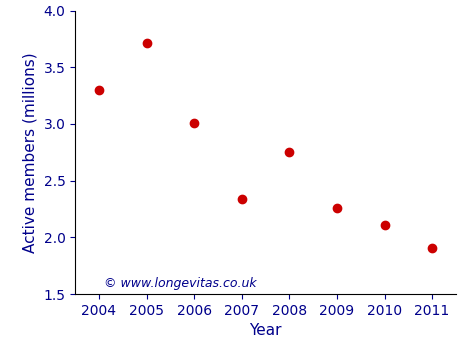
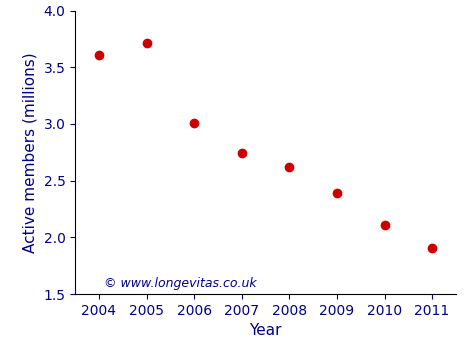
2004: 3.30 -> 3.61
2007: 2.34 -> 2.74
2008: 2.75 -> 2.62
2009: 2.26 -> 2.39
